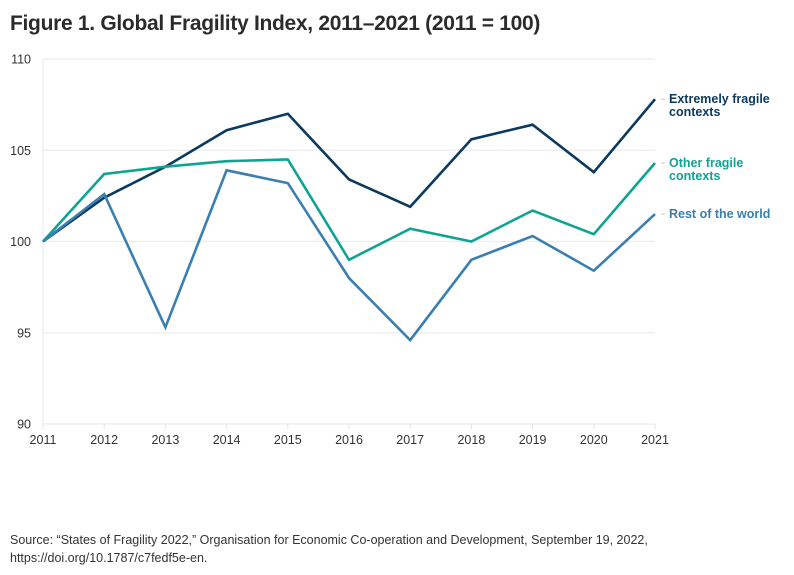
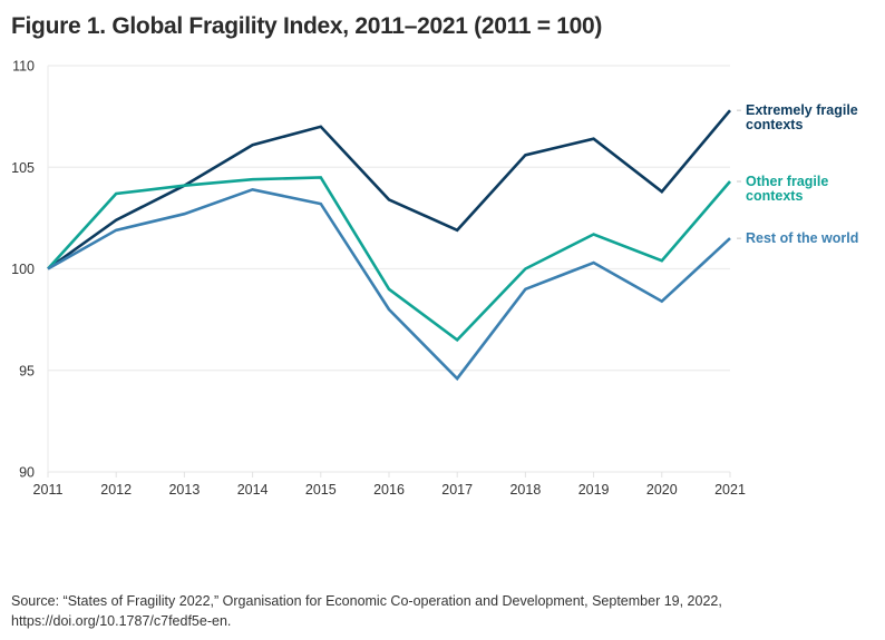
Rest of the world/2012: 102.6 -> 101.9
Rest of the world/2013: 95.3 -> 102.7
Other fragile contexts/2017: 100.7 -> 96.5
